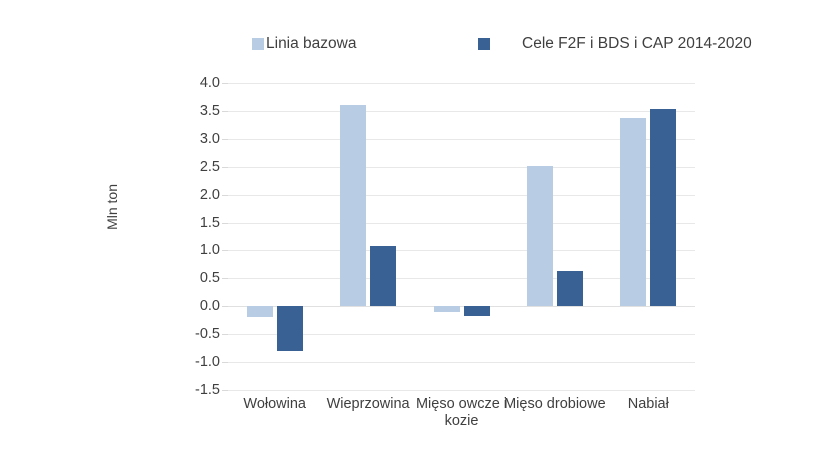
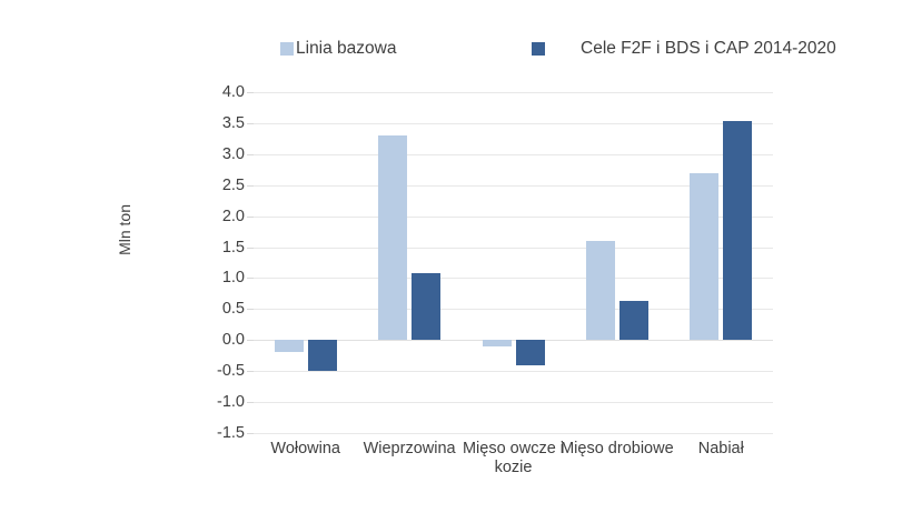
Cele F2F i BDS i CAP 2014-2020/Wołowina: -0.8 -> -0.5
Linia bazowa/Wieprzowina: 3.6 -> 3.3
Cele F2F i BDS i CAP 2014-2020/Mięso owcze i kozie: -0.2 -> -0.4
Linia bazowa/Mięso drobiowe: 2.5 -> 1.6
Linia bazowa/Nabiał: 3.4 -> 2.7
